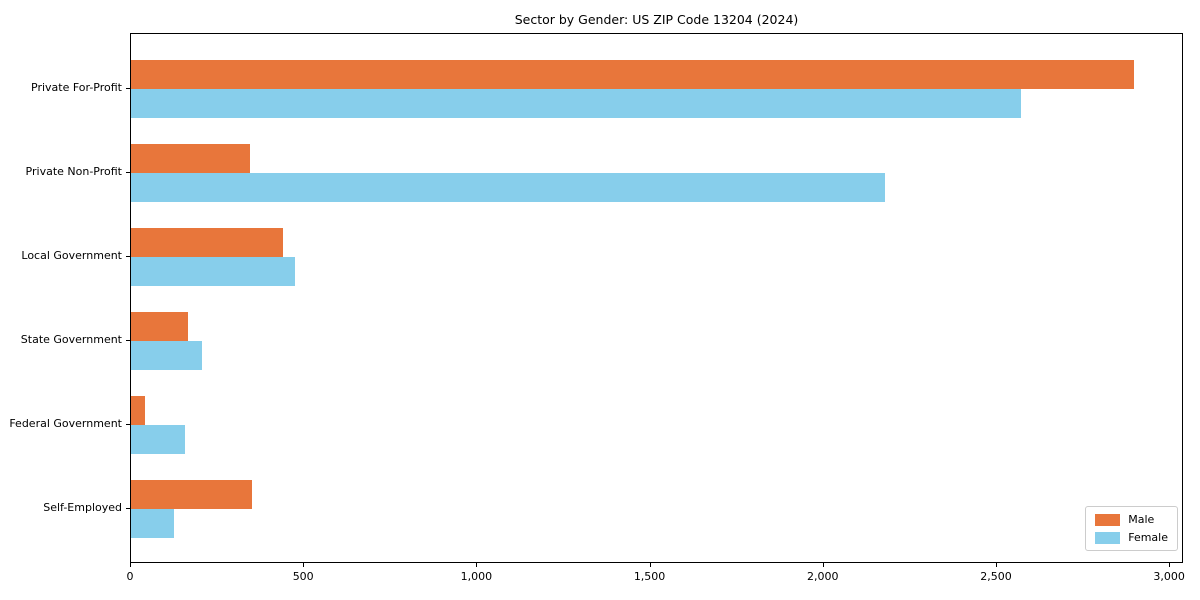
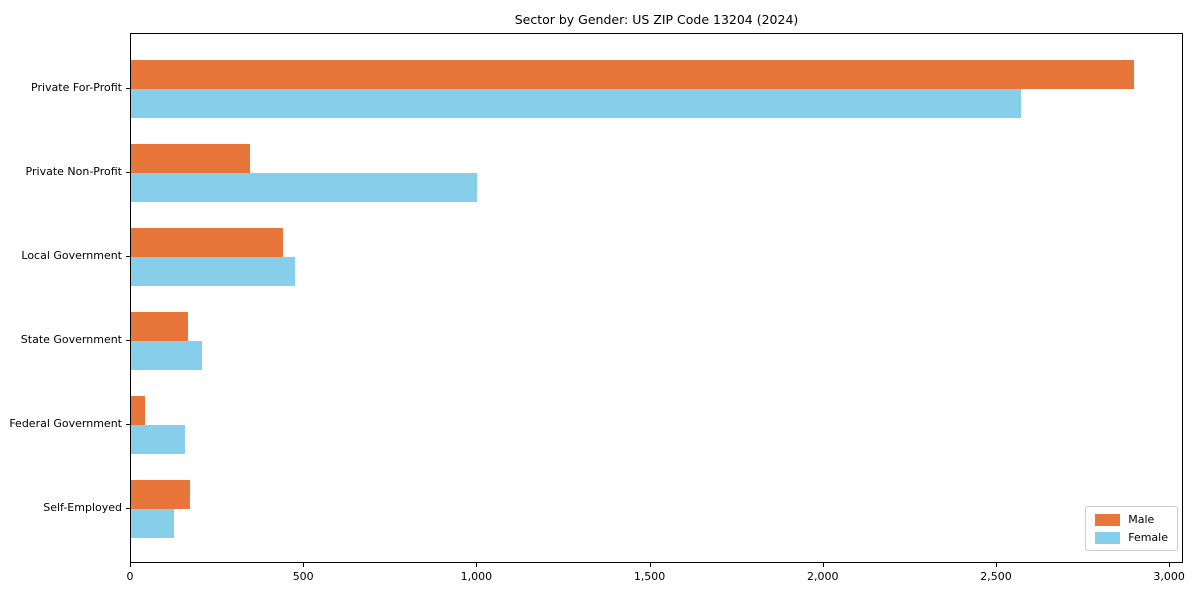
Female/Private Non-Profit: 2180 -> 1000
Male/Self-Employed: 350 -> 170
